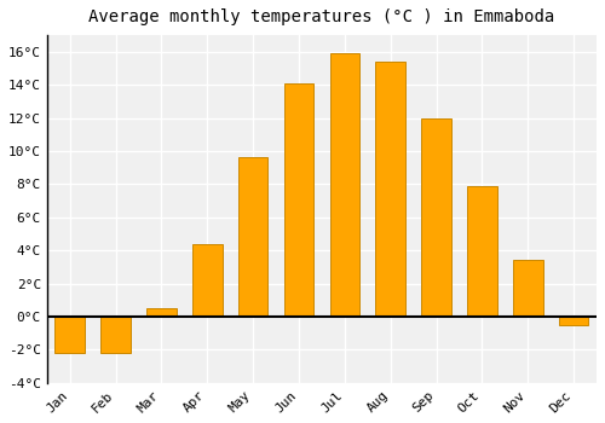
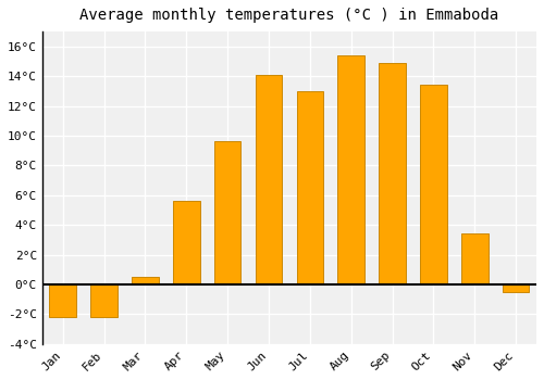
Apr: 4.4°C -> 5.6°C
Jul: 15.9°C -> 13.0°C
Sep: 12.0°C -> 14.9°C
Oct: 7.9°C -> 13.4°C
